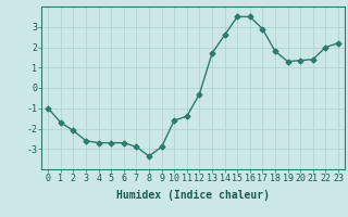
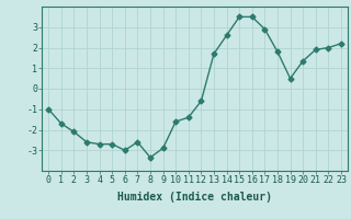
6: -2.7 -> -3.0
7: -2.9 -> -2.6
12: -0.3 -> -0.6
19: 1.3 -> 0.5
21: 1.4 -> 1.9
